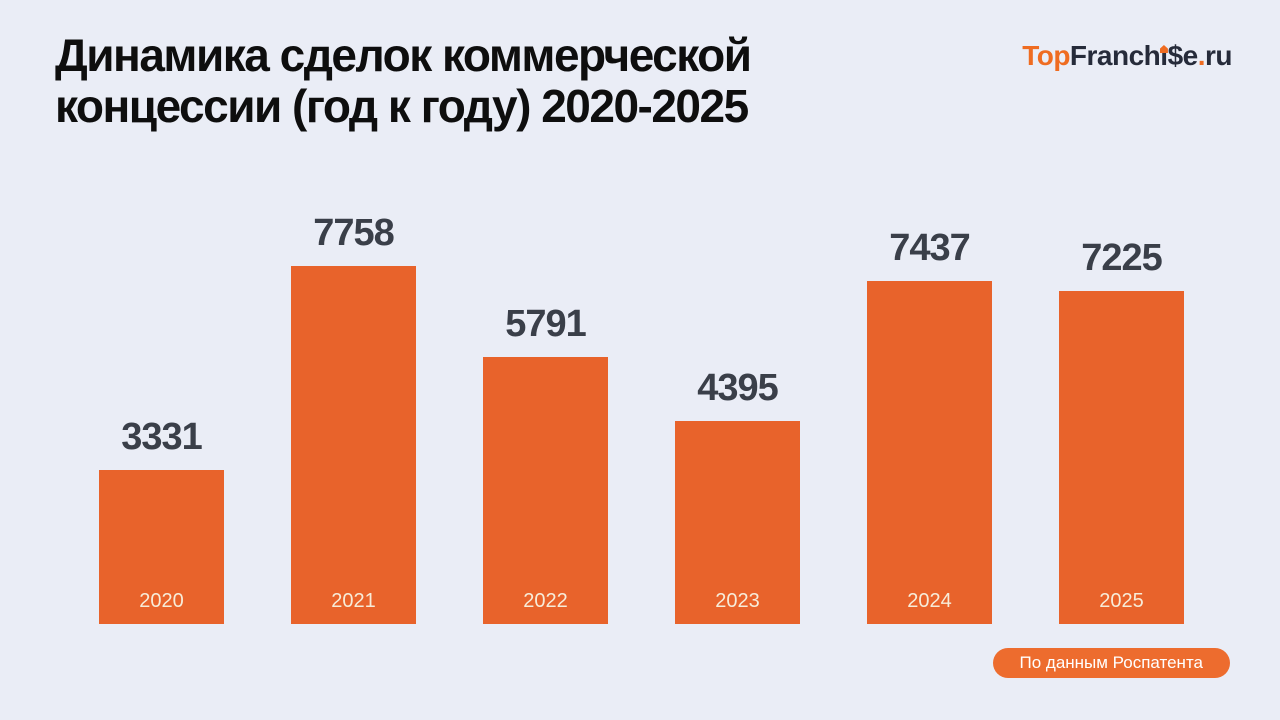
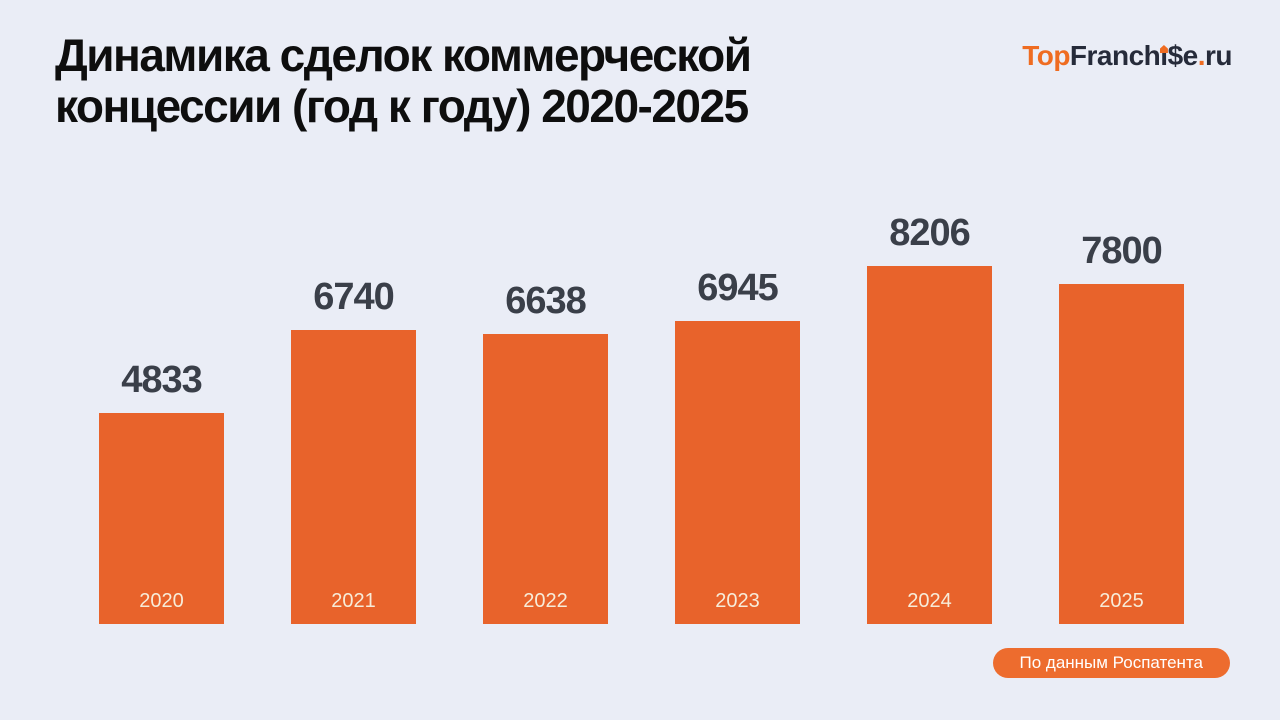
2020: 3331 -> 4833
2021: 7758 -> 6740
2022: 5791 -> 6638
2023: 4395 -> 6945
2024: 7437 -> 8206
2025: 7225 -> 7800
